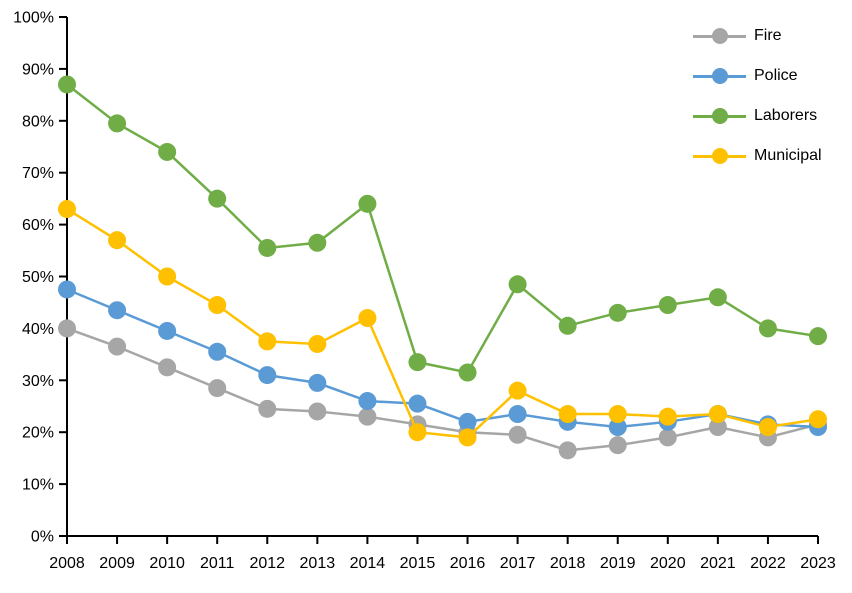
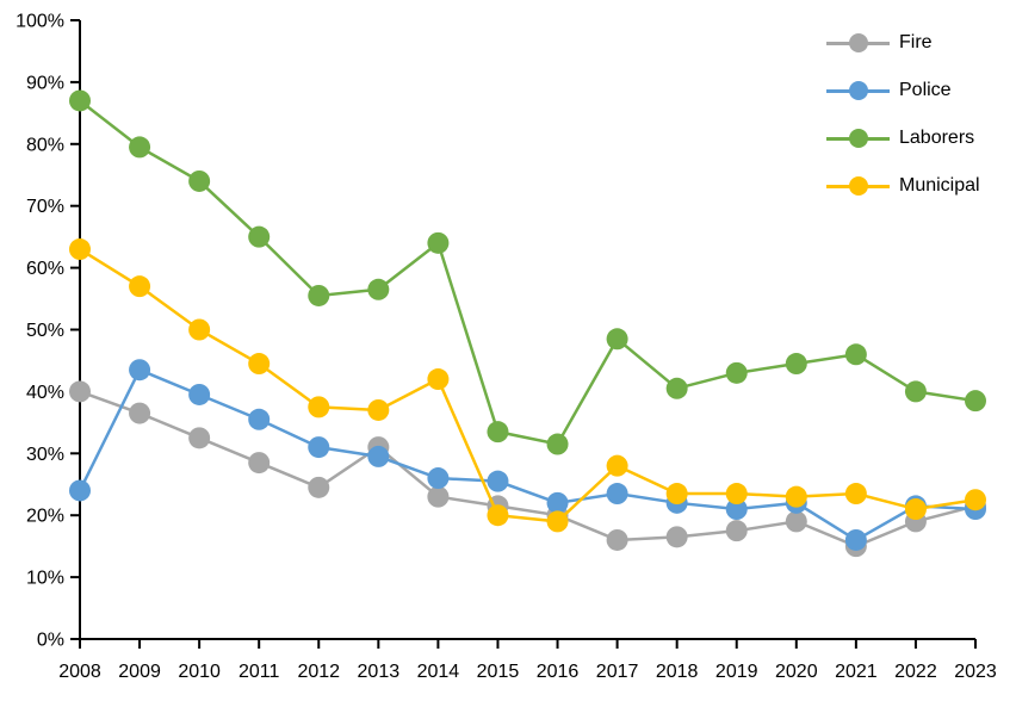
Police/2008: 48% -> 24%
Fire/2013: 24% -> 31%
Fire/2017: 20% -> 16%
Fire/2021: 21% -> 15%
Police/2021: 24% -> 16%
